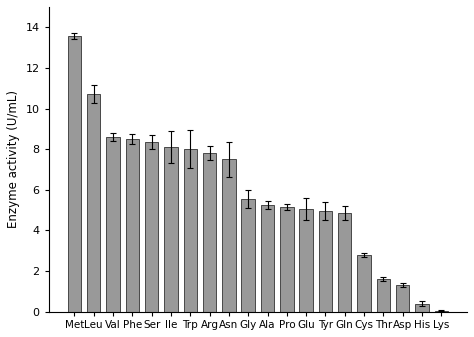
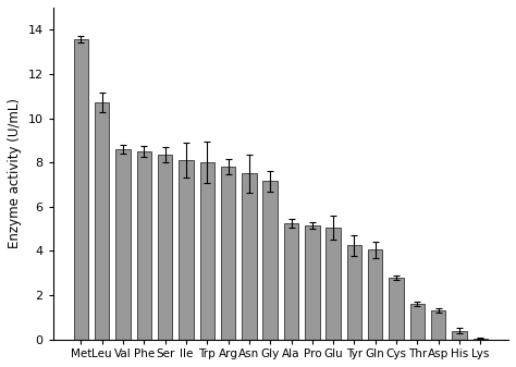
Gly: 5.55 -> 7.15
Tyr: 4.95 -> 4.25
Gln: 4.85 -> 4.05
